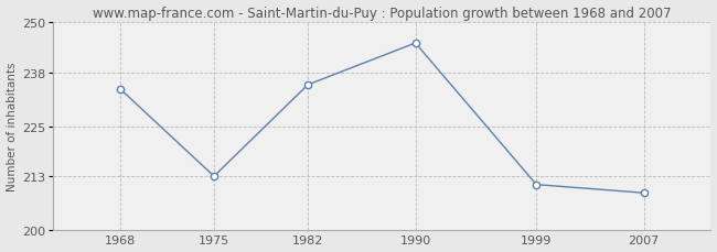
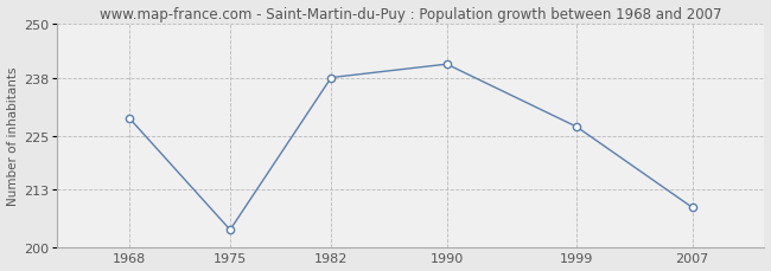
1968: 234 -> 229
1975: 213 -> 204
1982: 235 -> 238
1990: 245 -> 241
1999: 211 -> 227
